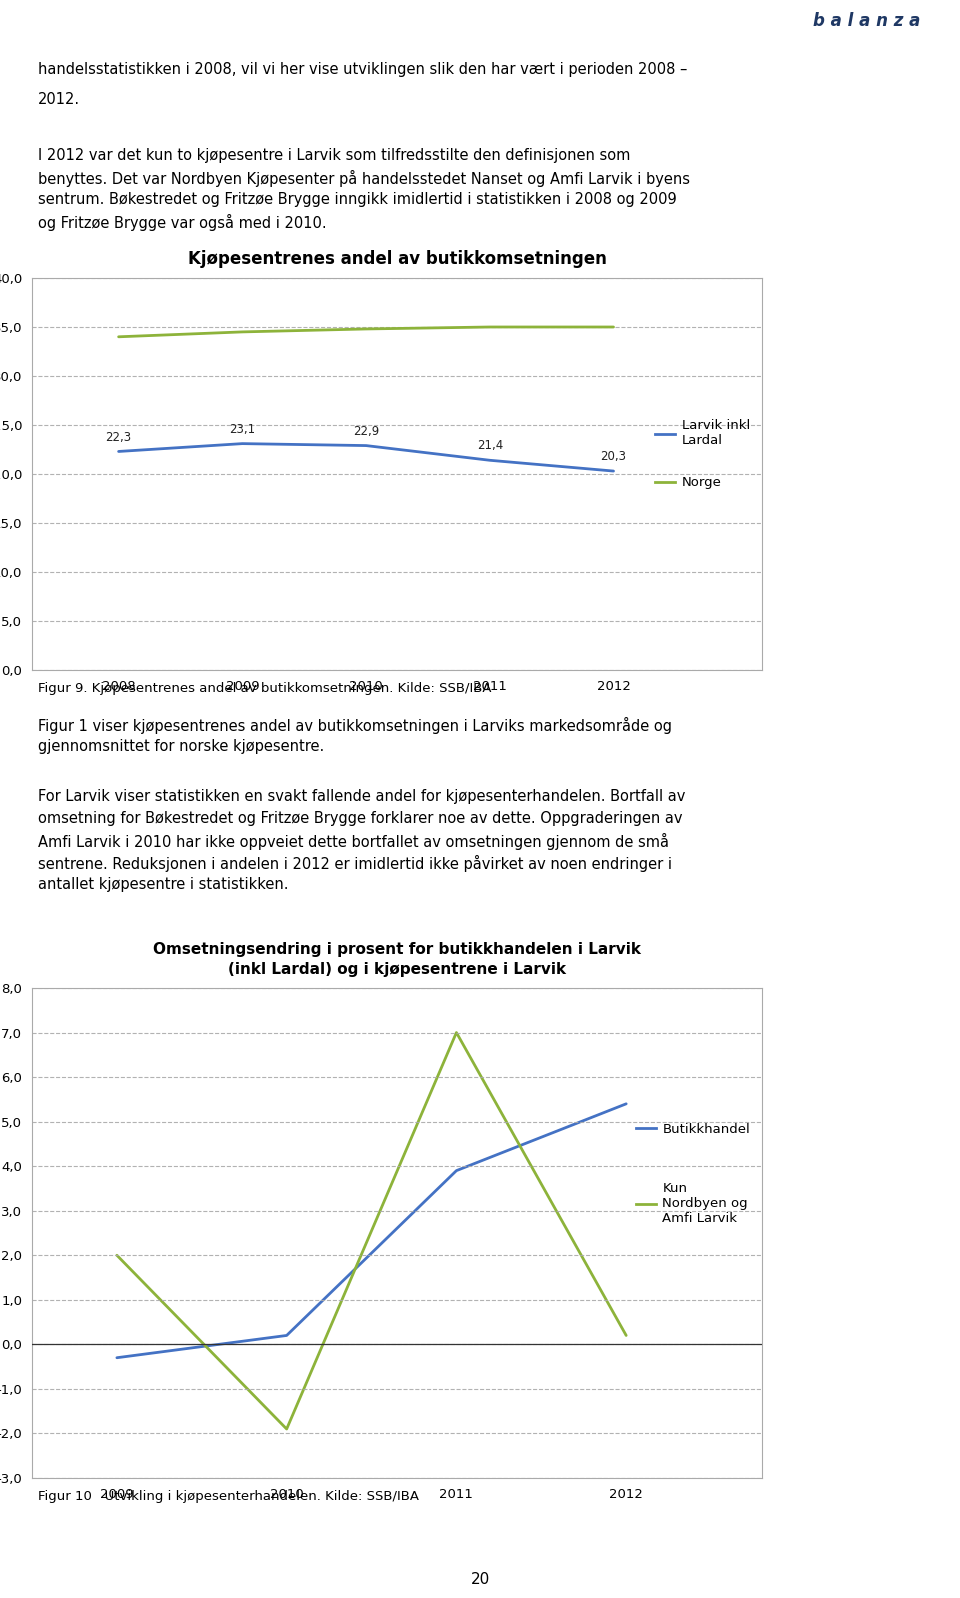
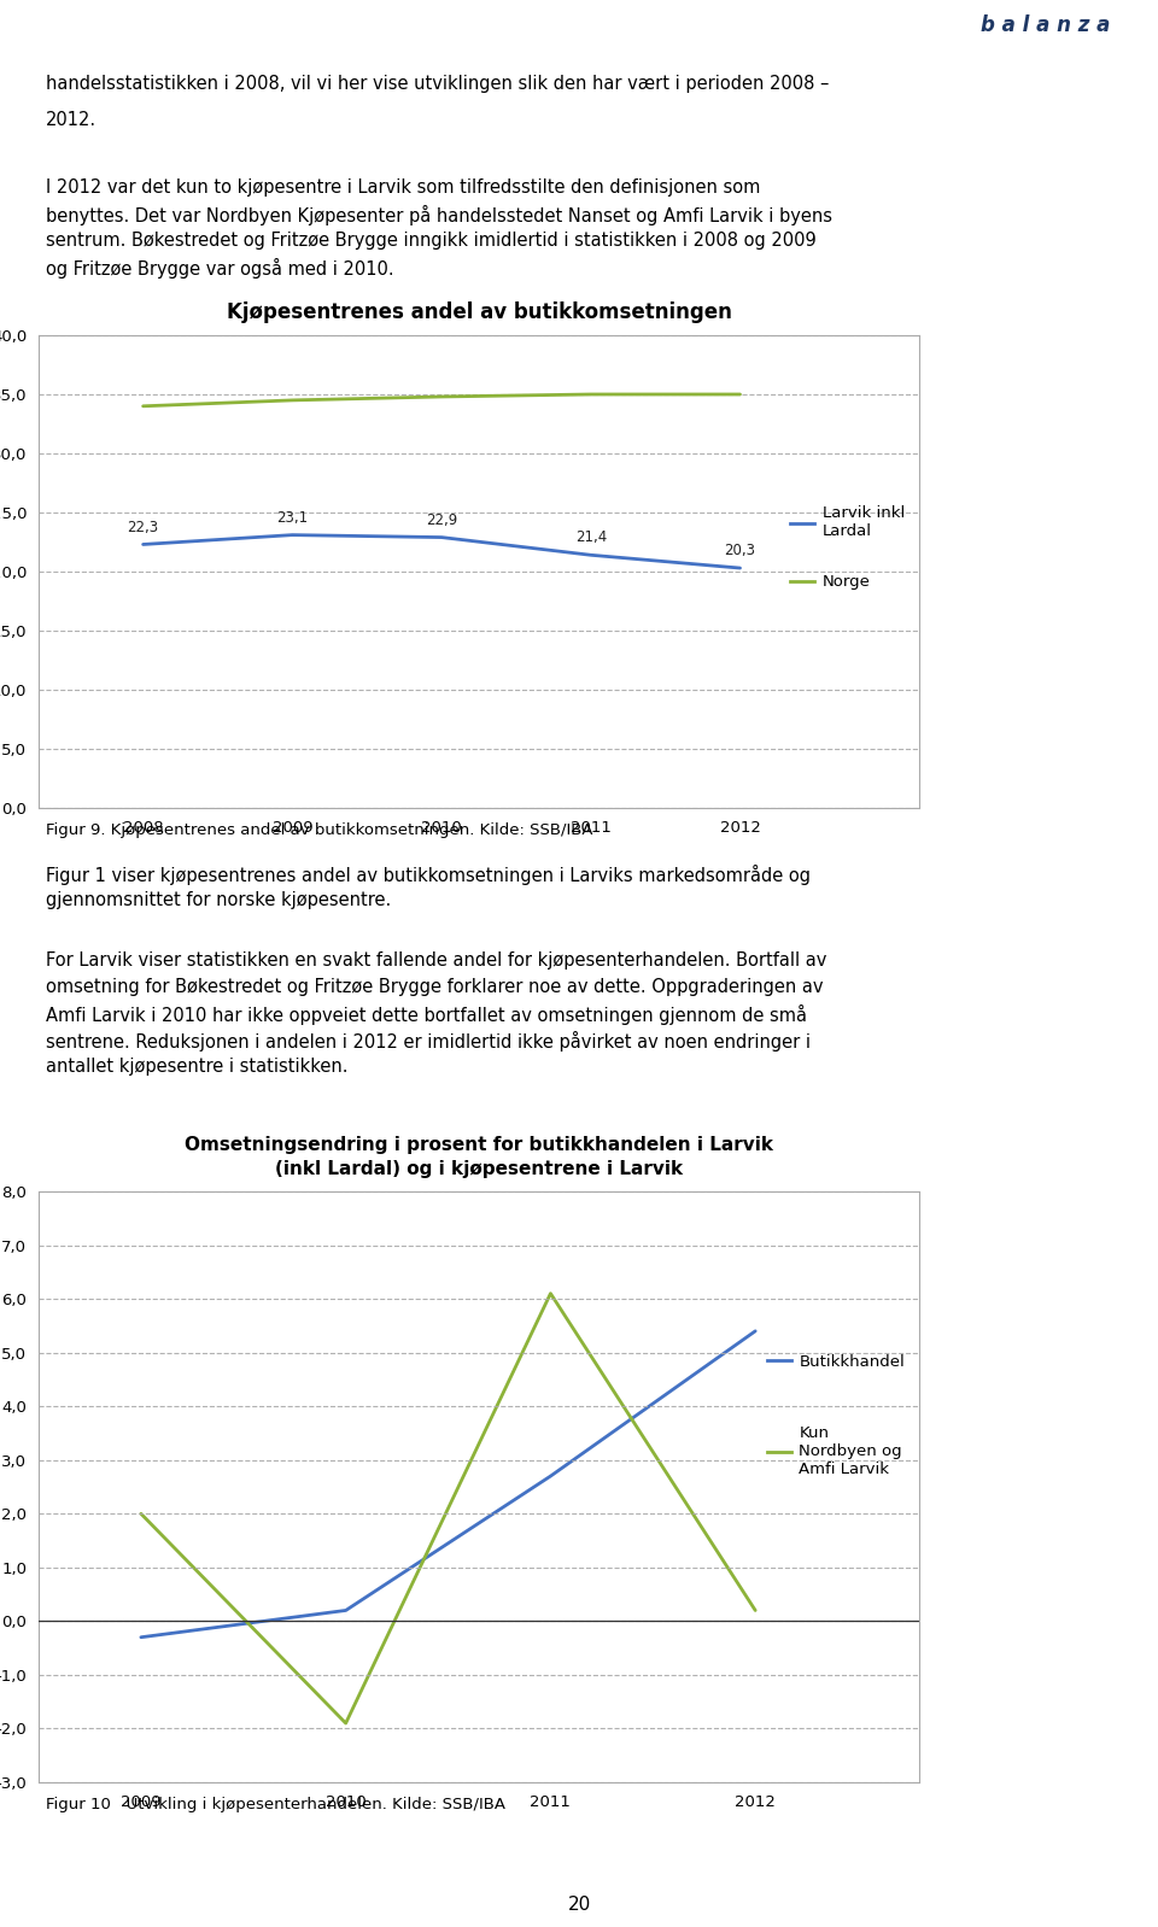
Butikkhandel/2011: 3,9 -> 2,7
Kun Nordbyen og Amfi Larvik/2011: 7,0 -> 6,1
